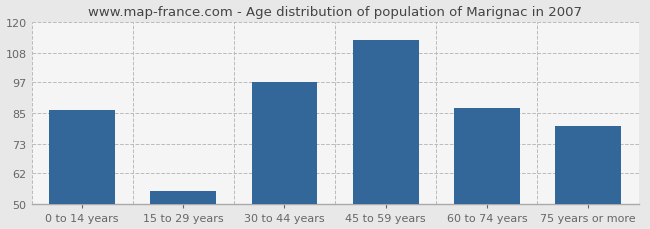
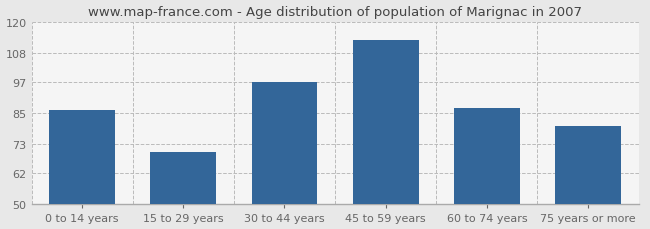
15 to 29 years: 55 -> 70
